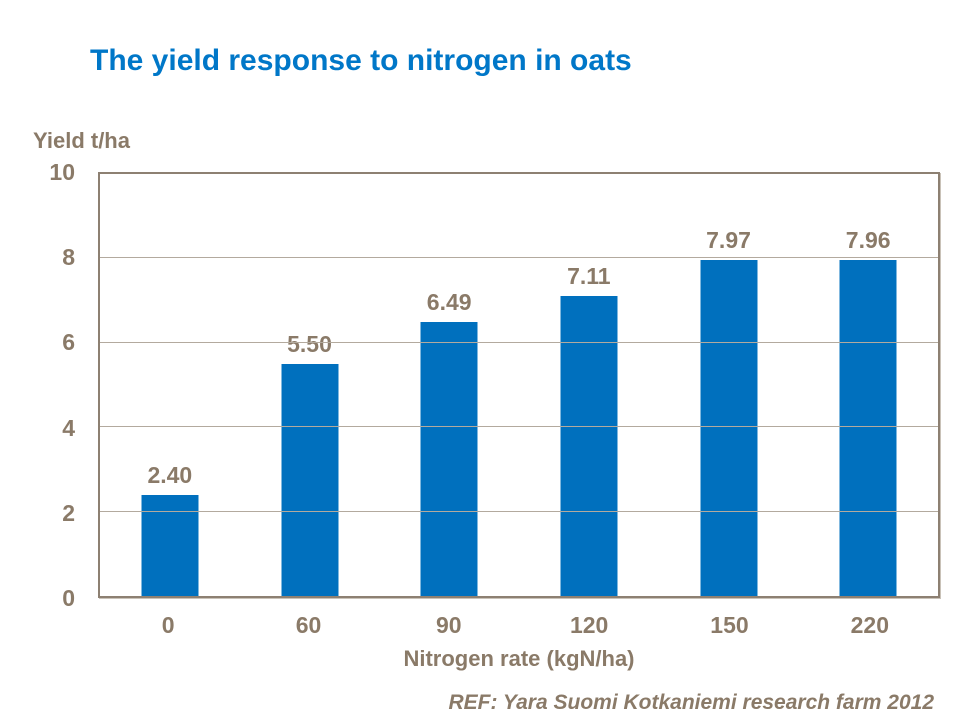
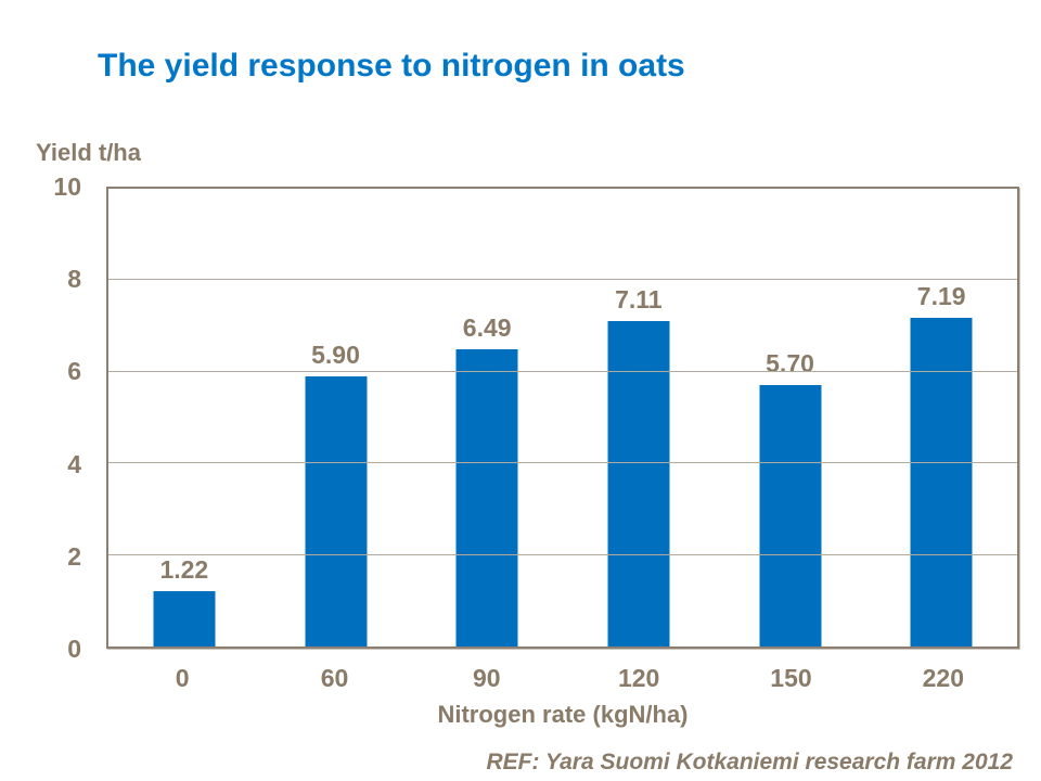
0: 2.40 -> 1.22
60: 5.50 -> 5.90
150: 7.97 -> 5.70
220: 7.96 -> 7.19
